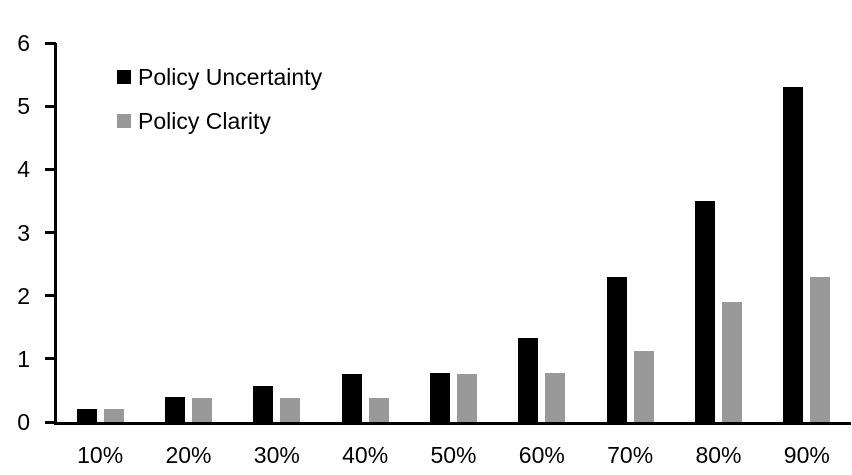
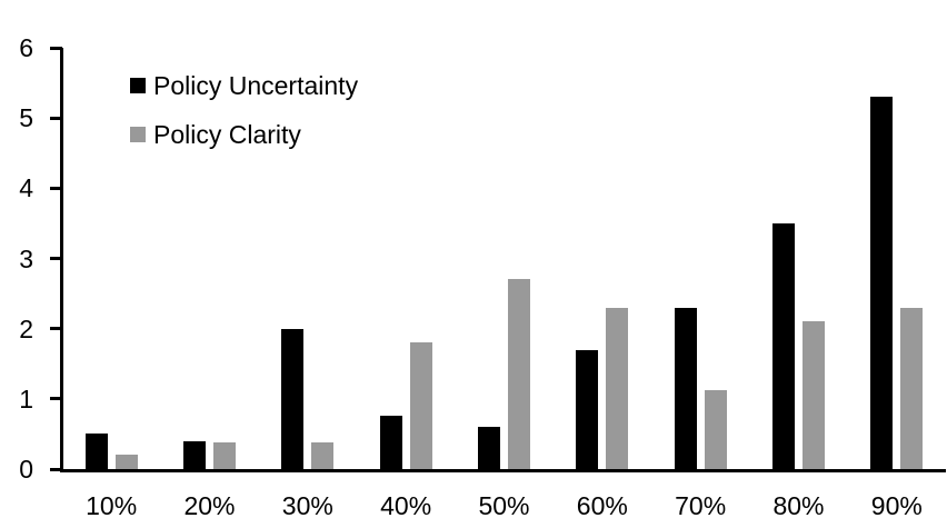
Policy Uncertainty/10%: 0.2 -> 0.5
Policy Uncertainty/30%: 0.6 -> 2.0
Policy Clarity/40%: 0.4 -> 1.8
Policy Uncertainty/50%: 0.8 -> 0.6
Policy Clarity/50%: 0.8 -> 2.7
Policy Uncertainty/60%: 1.3 -> 1.7
Policy Clarity/60%: 0.8 -> 2.3
Policy Clarity/80%: 1.9 -> 2.1
